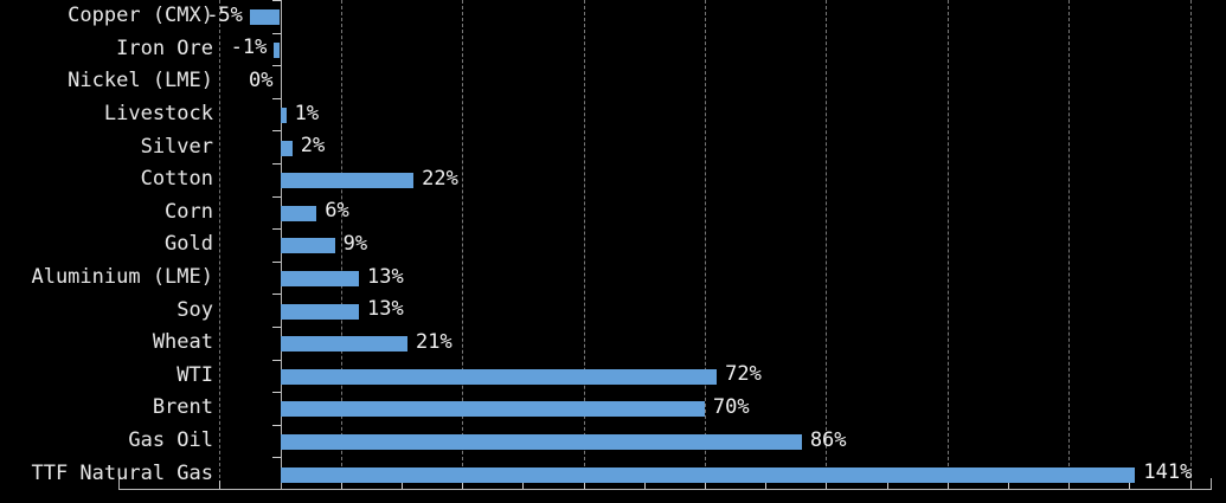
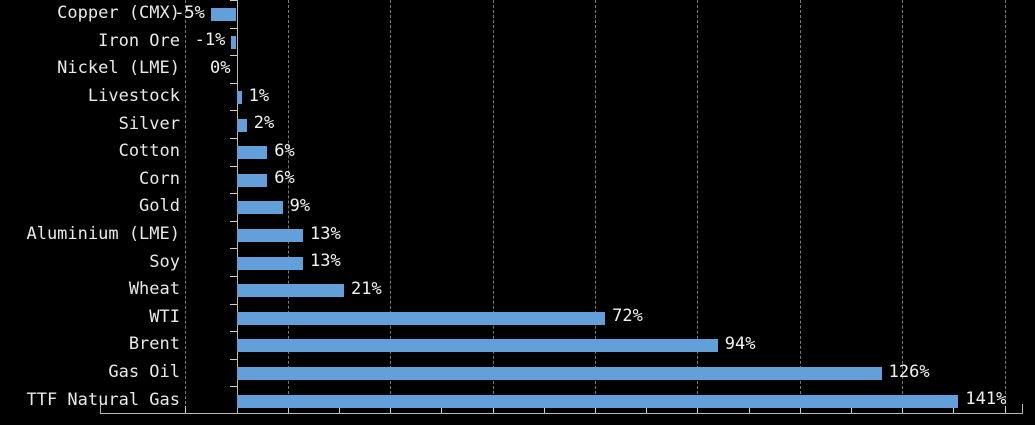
Cotton: 22% -> 6%
Brent: 70% -> 94%
Gas Oil: 86% -> 126%
